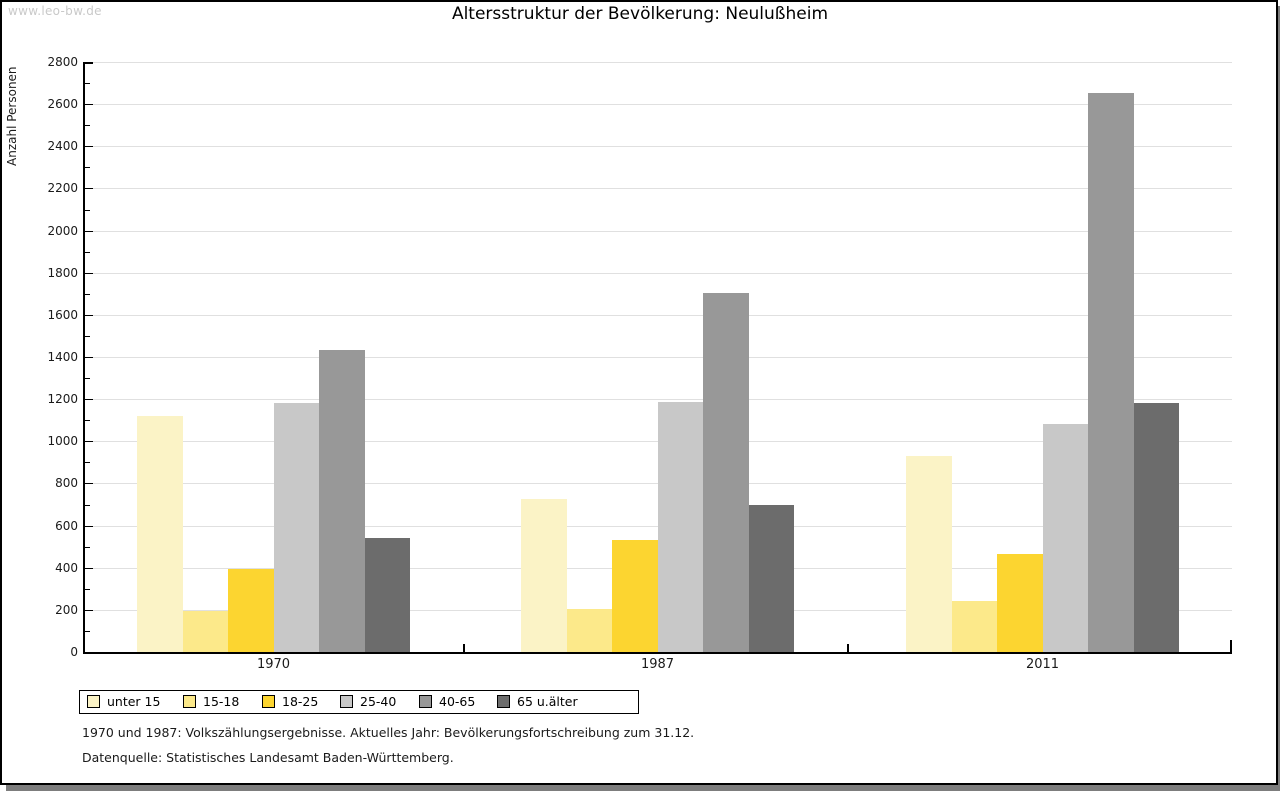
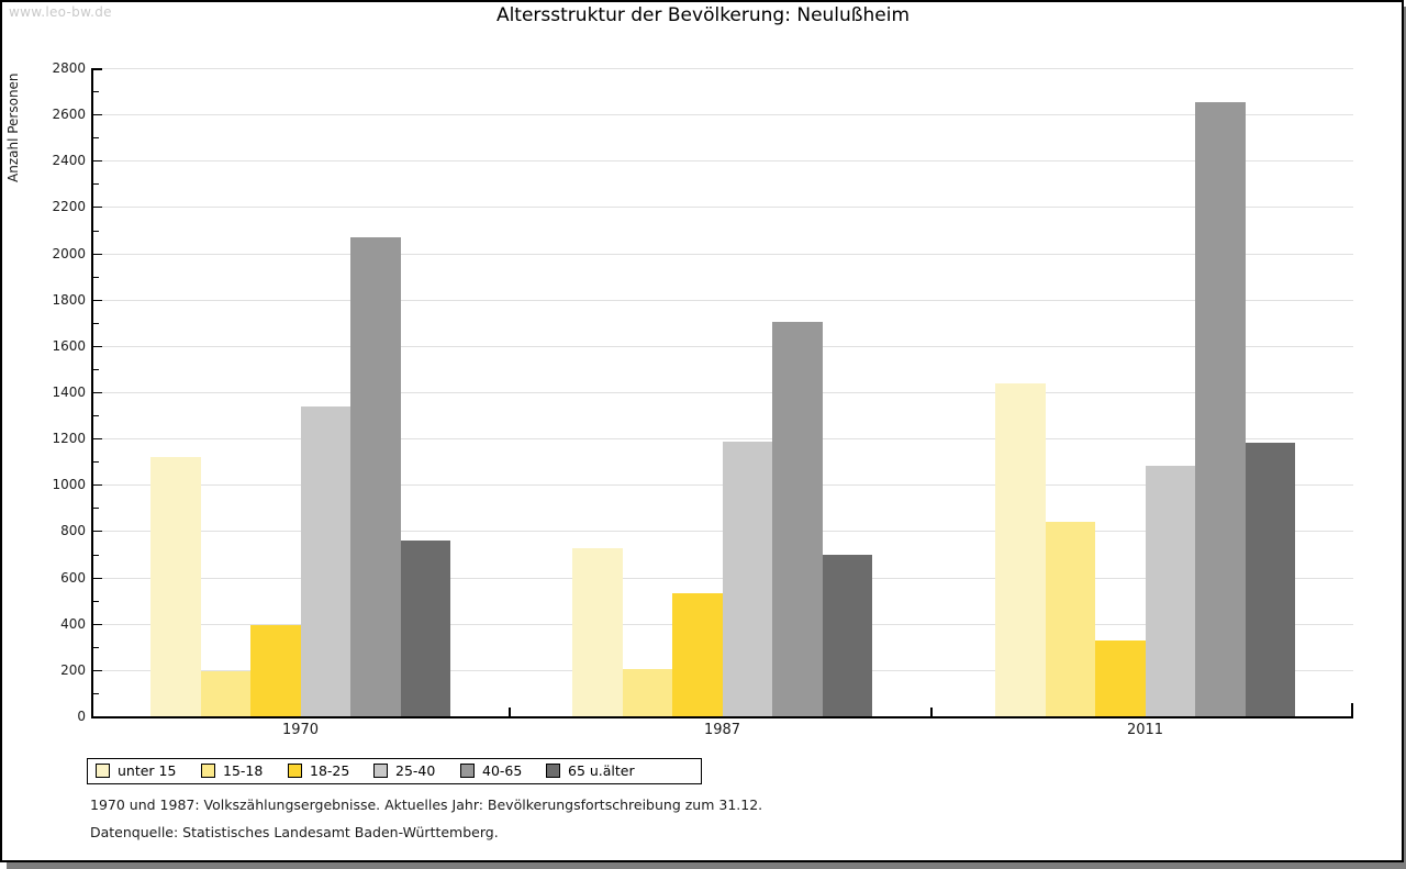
25-40/1970: 1180 -> 1340
40-65/1970: 1440 -> 2070
65 u.älter/1970: 540 -> 760
unter 15/2011: 930 -> 1440
15-18/2011: 240 -> 840
18-25/2011: 460 -> 330
